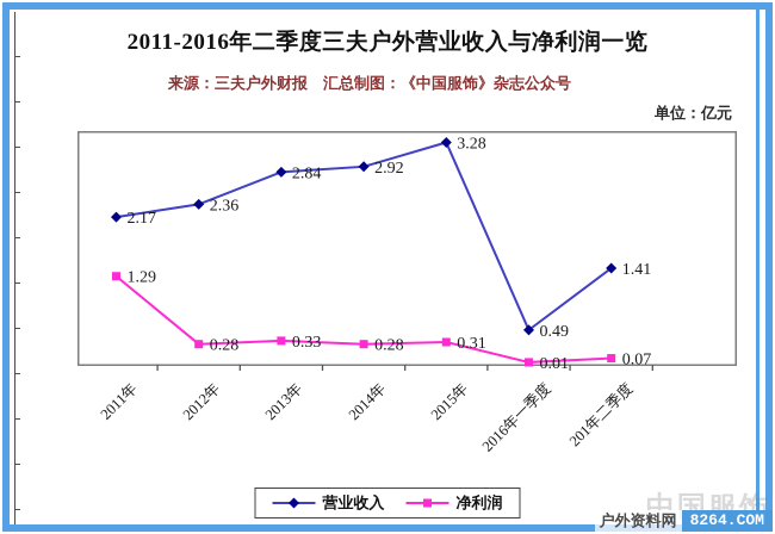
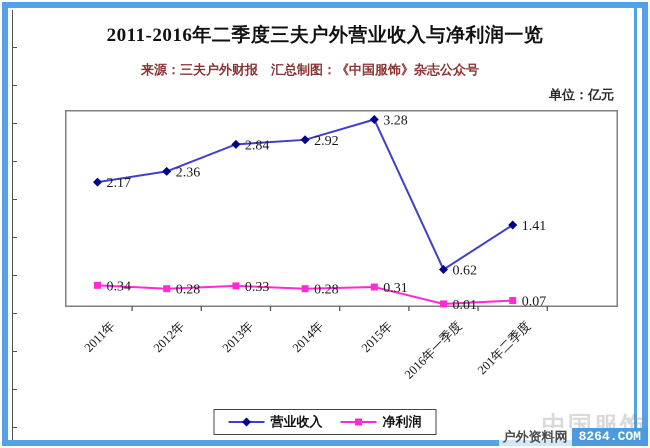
净利润/2011年: 1.29 -> 0.34
营业收入/2016年一季度: 0.49 -> 0.62
